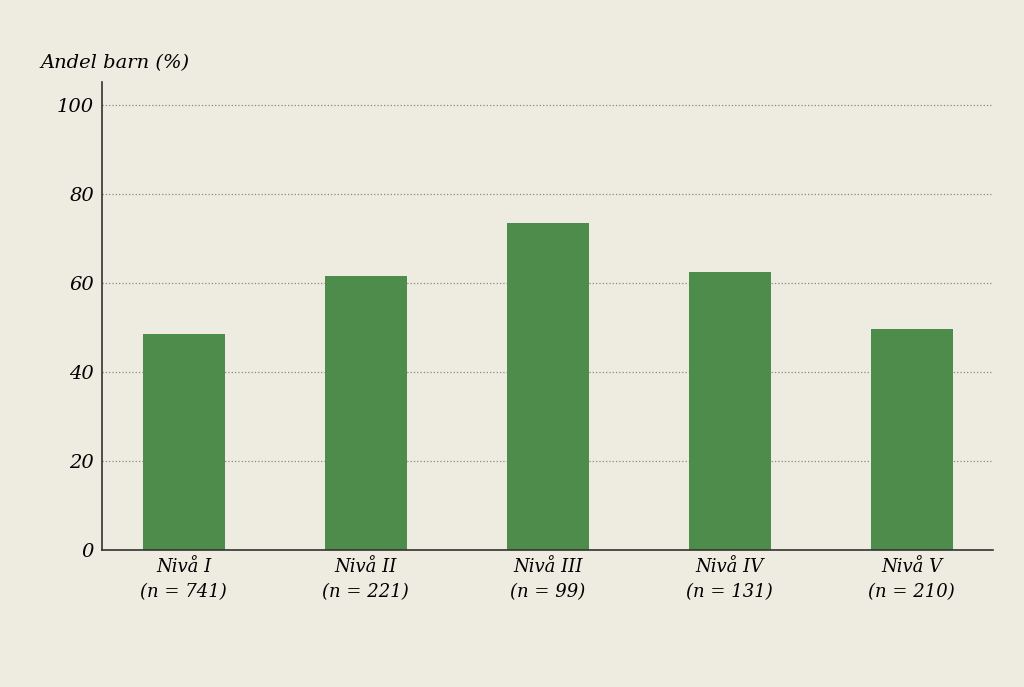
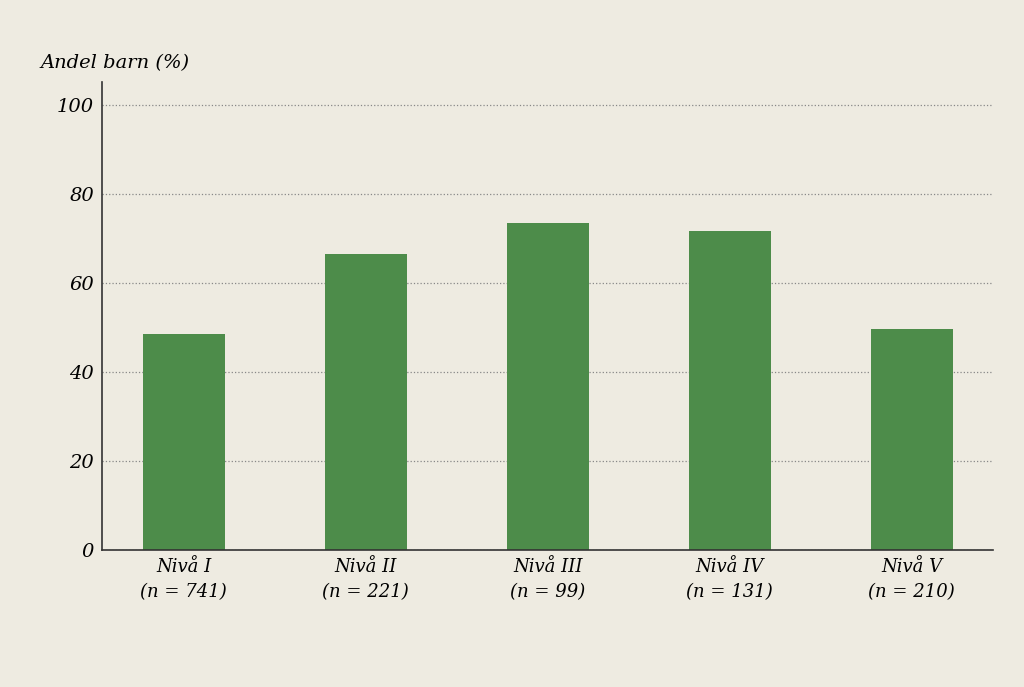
Nivå II (n = 221): 61.5 -> 66.5
Nivå IV (n = 131): 62.5 -> 71.5
